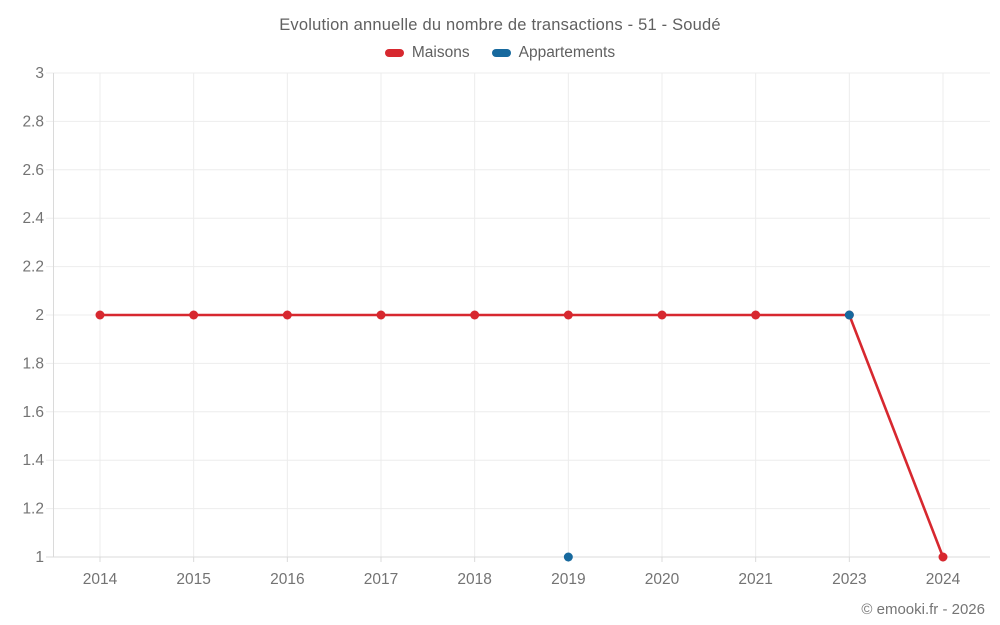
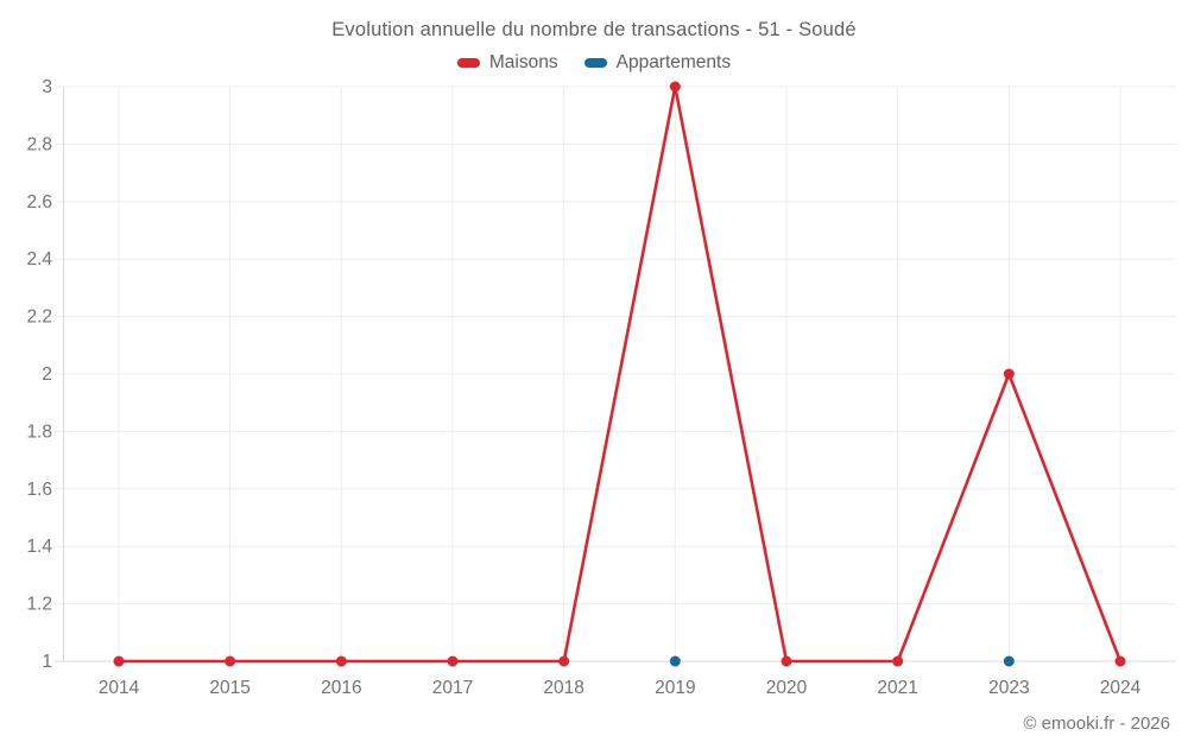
Maisons/2014: 2 -> 1
Maisons/2015: 2 -> 1
Maisons/2016: 2 -> 1
Maisons/2017: 2 -> 1
Maisons/2018: 2 -> 1
Maisons/2019: 2 -> 3
Maisons/2020: 2 -> 1
Maisons/2021: 2 -> 1
Appartements/2023: 2 -> 1
